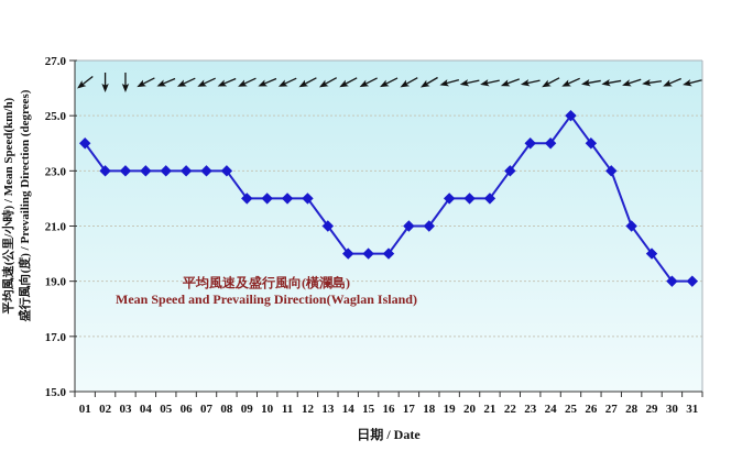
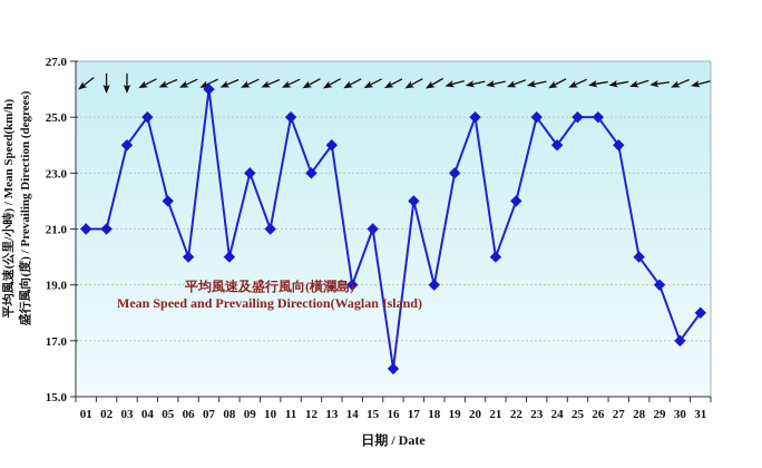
01: 24 -> 21
02: 23 -> 21
03: 23 -> 24
04: 23 -> 25
05: 23 -> 22
06: 23 -> 20
07: 23 -> 26
08: 23 -> 20
09: 22 -> 23
10: 22 -> 21
11: 22 -> 25
12: 22 -> 23
13: 21 -> 24
14: 20 -> 19
15: 20 -> 21
16: 20 -> 16
17: 21 -> 22
18: 21 -> 19
19: 22 -> 23
20: 22 -> 25
21: 22 -> 20
22: 23 -> 22
23: 24 -> 25
26: 24 -> 25
27: 23 -> 24
28: 21 -> 20
29: 20 -> 19
30: 19 -> 17
31: 19 -> 18
